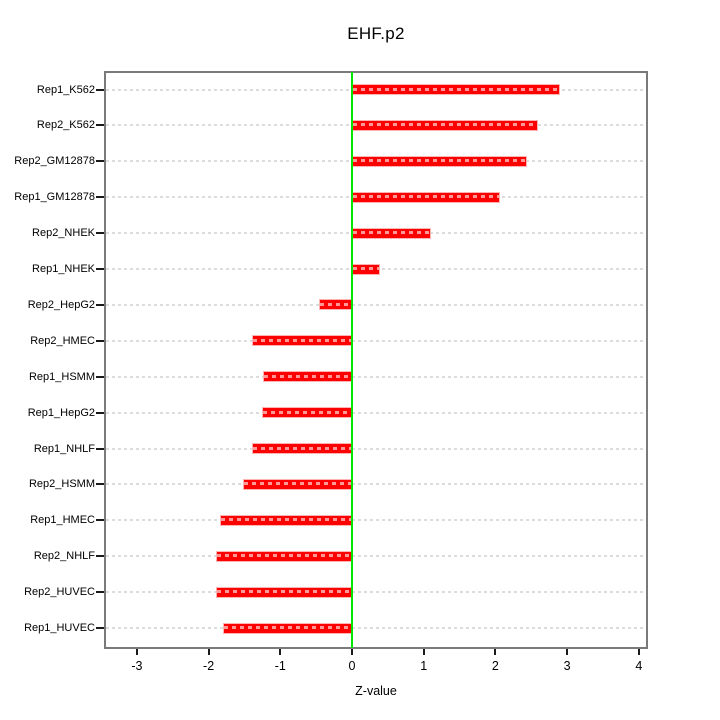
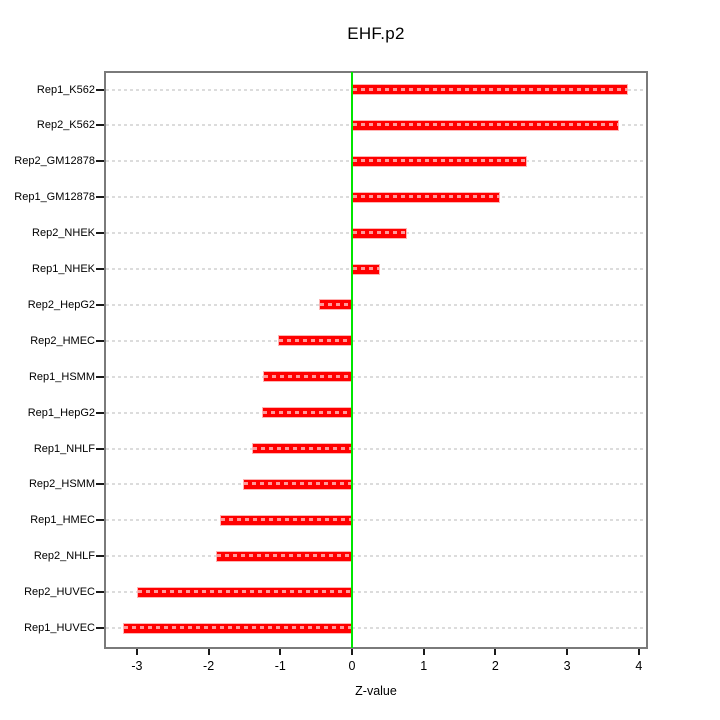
Rep1_K562: 2.9 -> 3.9
Rep2_K562: 2.6 -> 3.7
Rep2_NHEK: 1.1 -> 0.8
Rep2_HMEC: -1.4 -> -1.0
Rep2_HUVEC: -1.9 -> -3.0
Rep1_HUVEC: -1.8 -> -3.2
